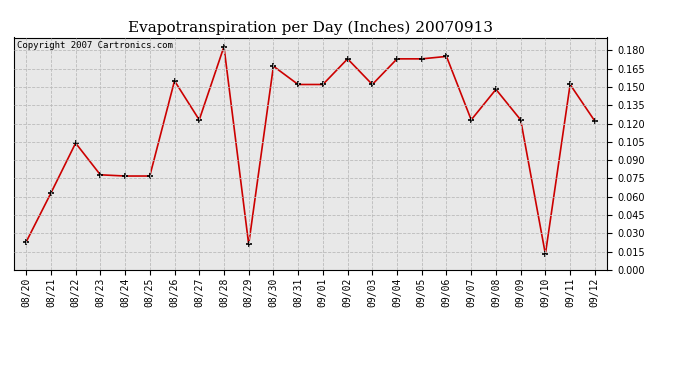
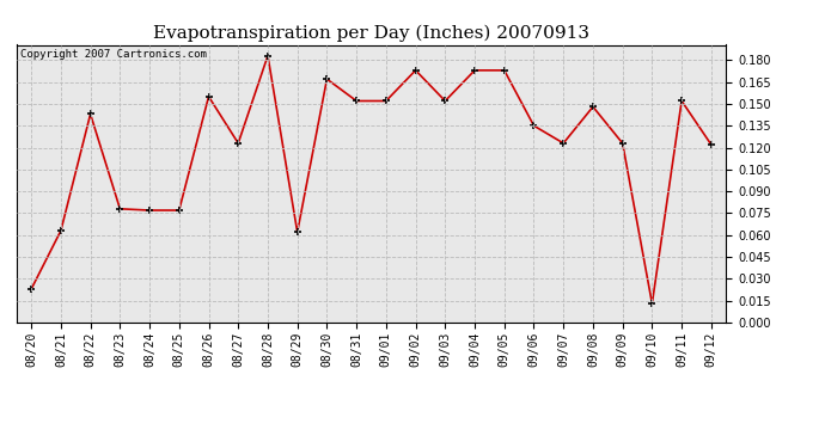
08/22: 0.104 -> 0.143
08/29: 0.021 -> 0.062
09/06: 0.175 -> 0.135
